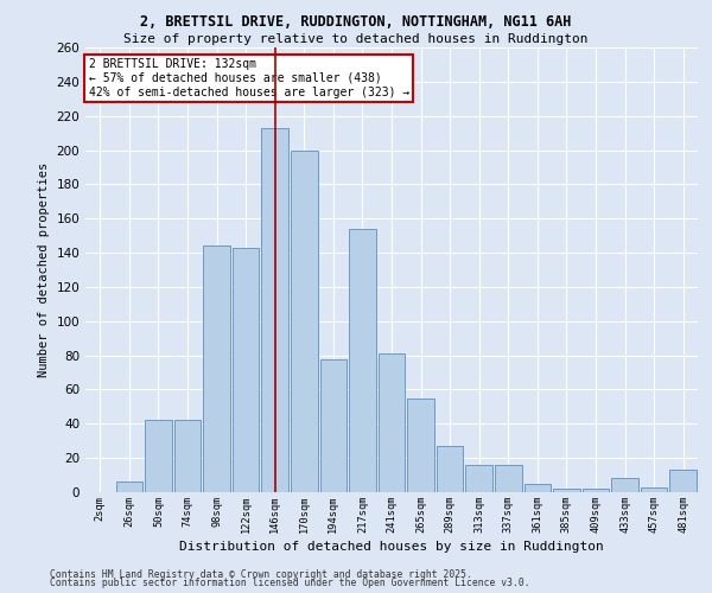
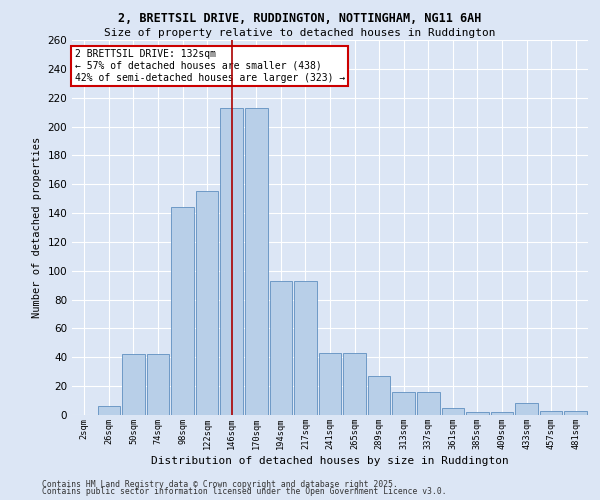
122sqm: 143 -> 155
170sqm: 200 -> 213
194sqm: 78 -> 93
217sqm: 154 -> 93
241sqm: 81 -> 43
265sqm: 55 -> 43
481sqm: 13 -> 3
